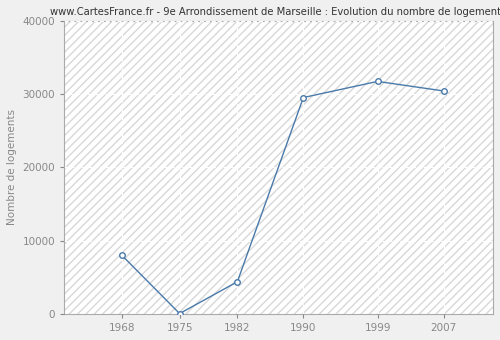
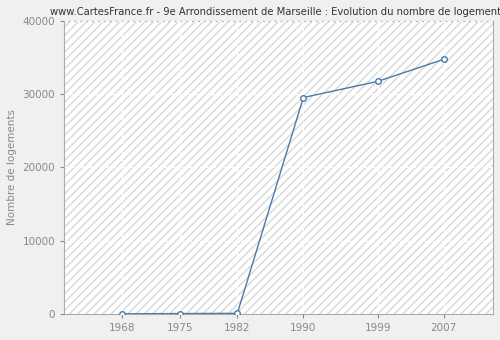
1968: 8000 -> 0
1982: 4400 -> 100
2007: 30400 -> 34700
